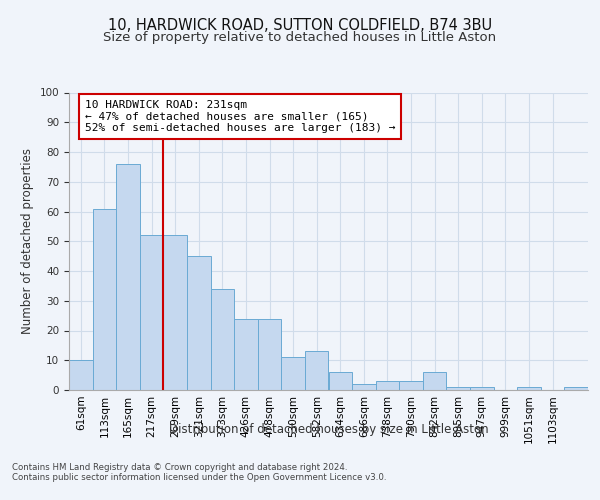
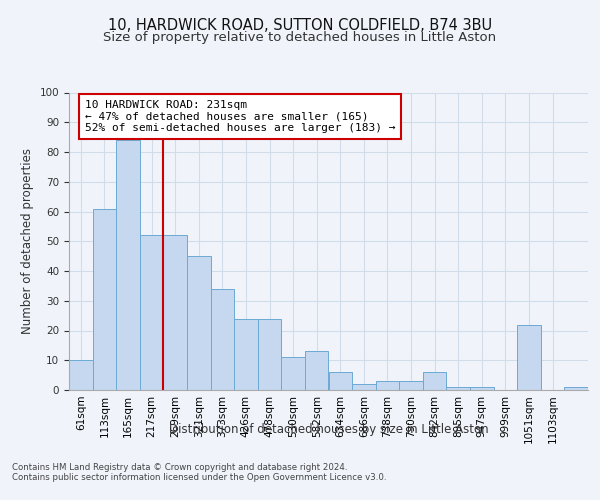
165sqm: 76 -> 84
1051sqm: 1 -> 22
